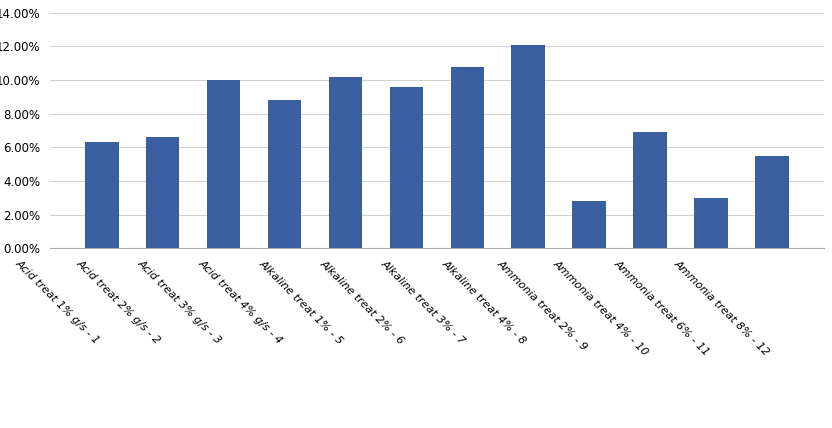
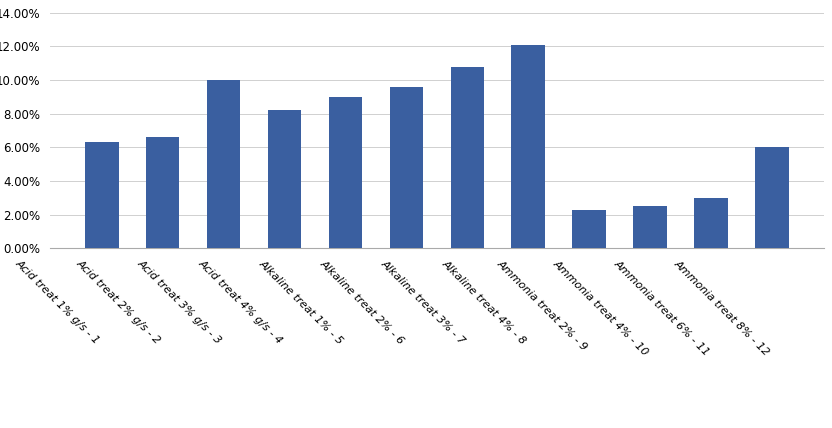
Acid treat 4% g/s - 4: 8.8% -> 8.2%
Alkaline treat 1% - 5: 10.2% -> 9.0%
Ammonia treat 2% - 9: 2.8% -> 2.3%
Ammonia treat 4% - 10: 6.9% -> 2.5%
Ammonia treat 8% - 12: 5.5% -> 6.0%
